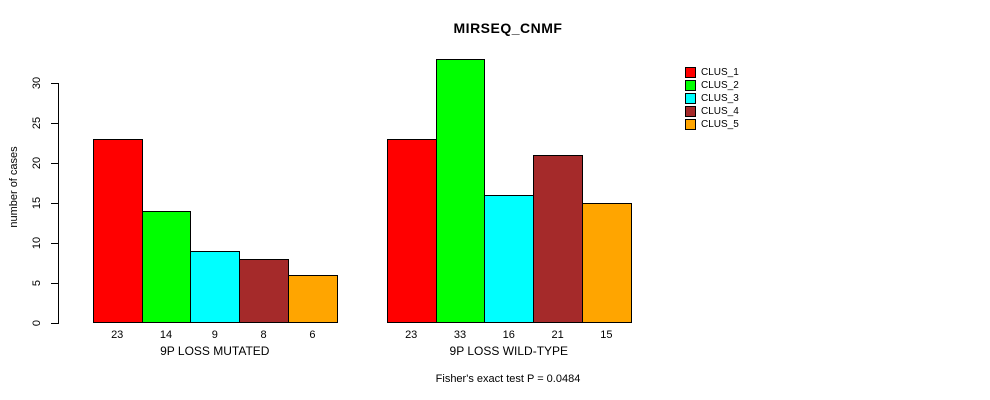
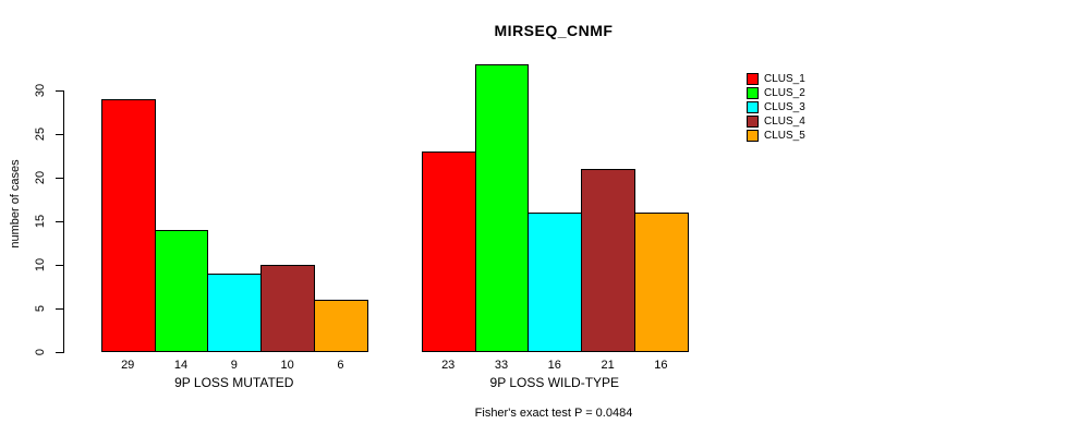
CLUS_1/9P LOSS MUTATED: 23 -> 29
CLUS_4/9P LOSS MUTATED: 8 -> 10
CLUS_5/9P LOSS WILD-TYPE: 15 -> 16
